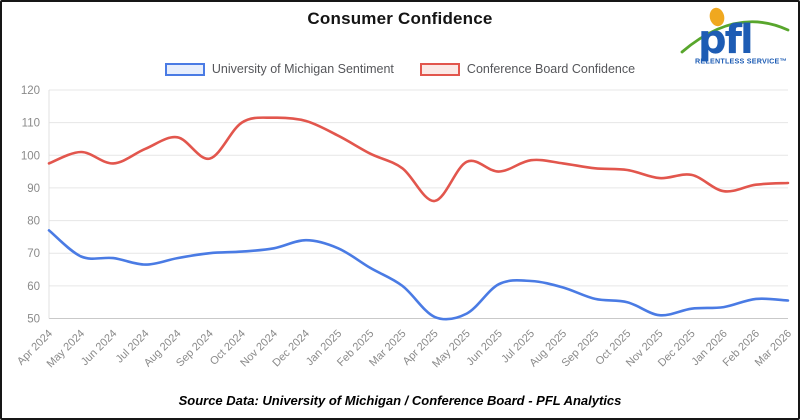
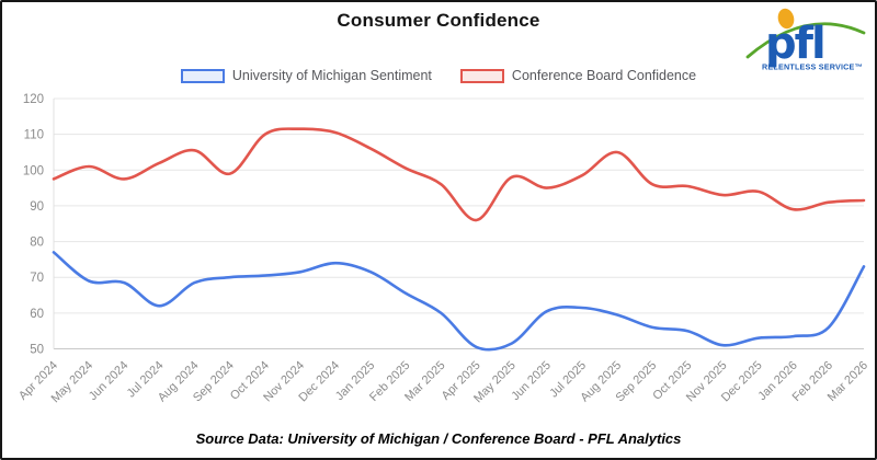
University of Michigan Sentiment/Jul 2024: 66 -> 62
Conference Board Confidence/Aug 2025: 98 -> 105
University of Michigan Sentiment/Mar 2026: 56 -> 73
